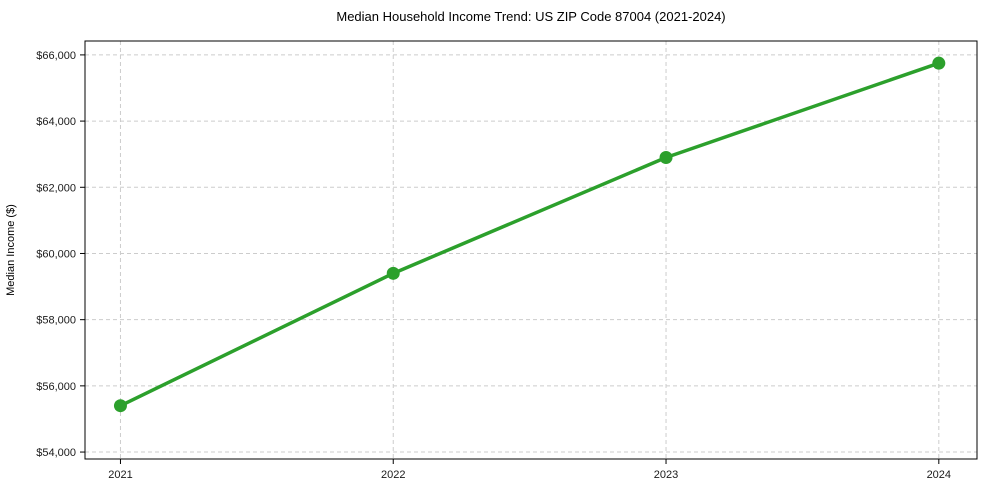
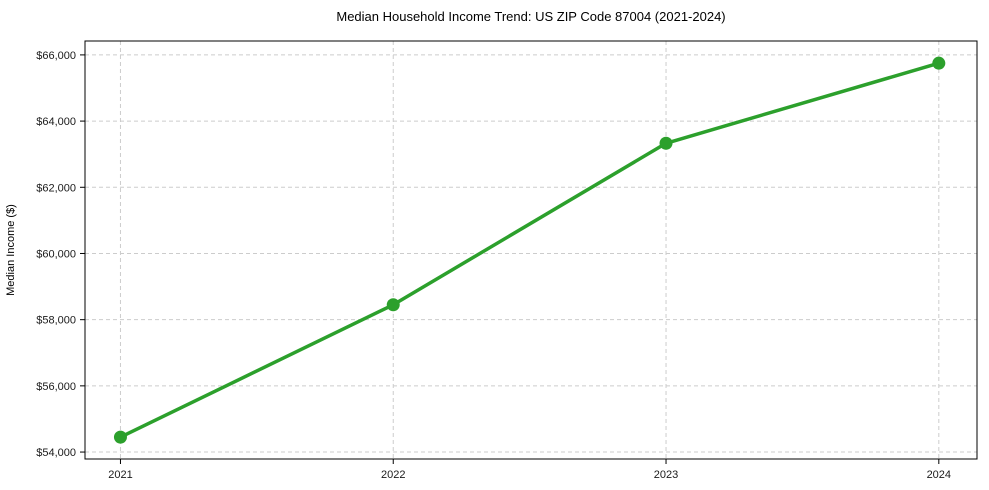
2021: $55400 -> $54400
2022: $59400 -> $58400
2023: $62900 -> $63300
